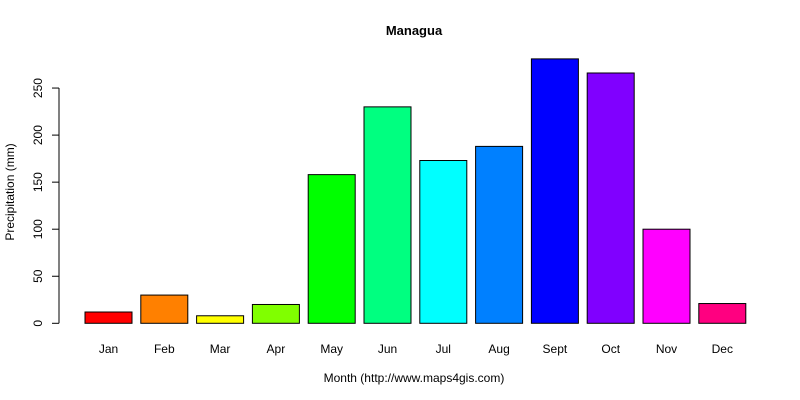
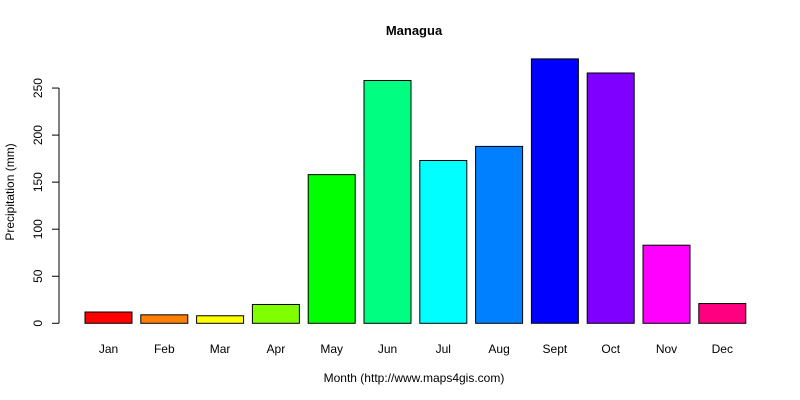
Feb: 30 -> 10
Jun: 230 -> 260
Nov: 100 -> 80
